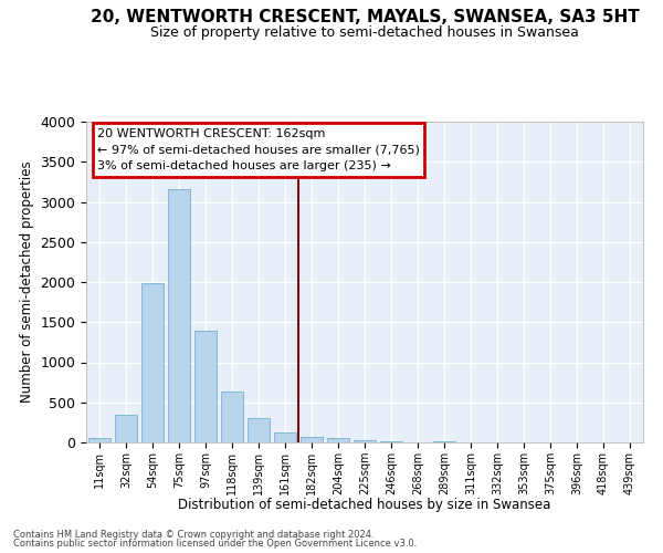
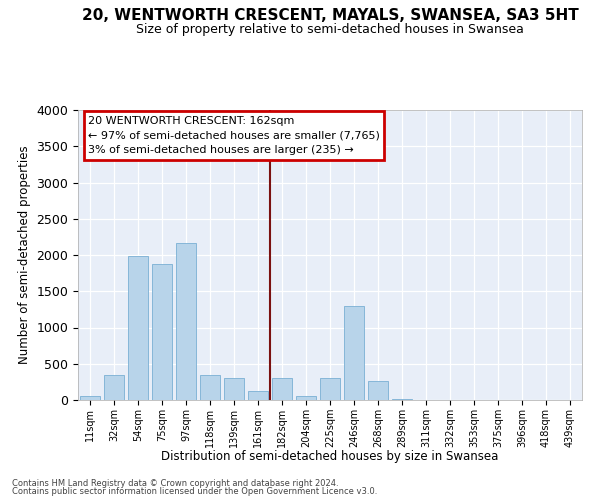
75sqm: 3160 -> 1880
97sqm: 1390 -> 2160
118sqm: 640 -> 340
182sqm: 80 -> 300
225sqm: 20 -> 300
246sqm: 10 -> 1300
268sqm: 0 -> 260
